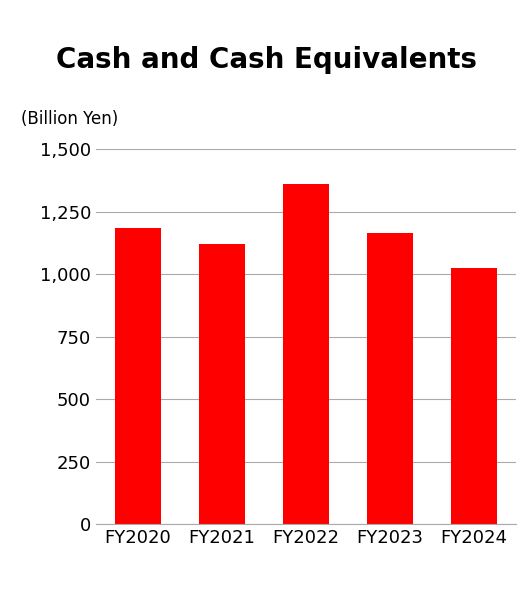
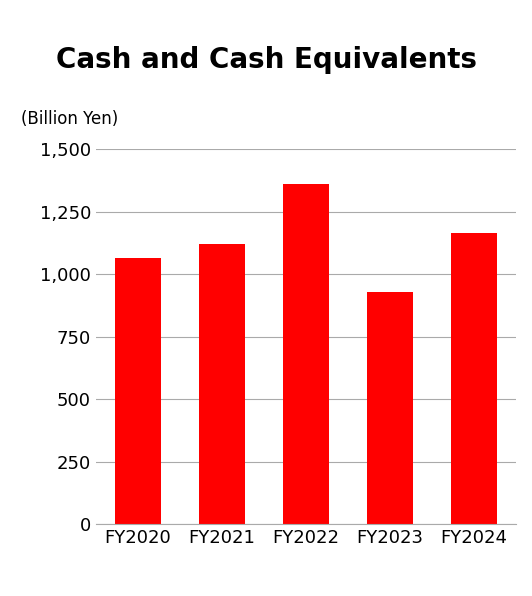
FY2020: 1,185 -> 1,065
FY2023: 1,165 -> 930
FY2024: 1,025 -> 1,165
